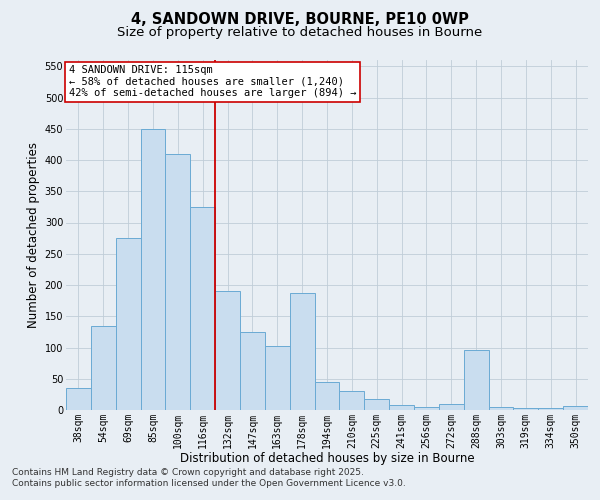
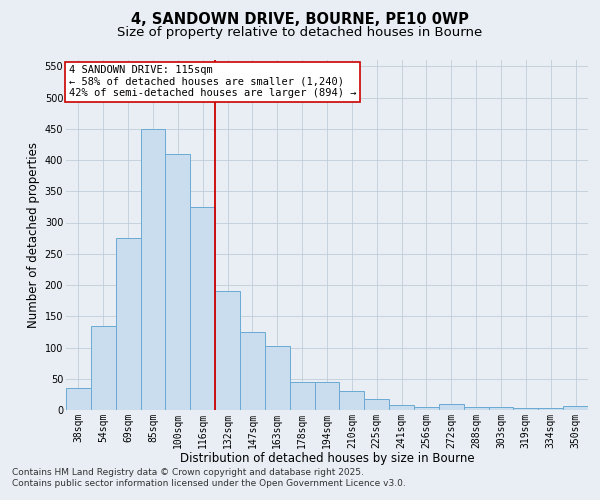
178sqm: 188 -> 45
288sqm: 96 -> 5
